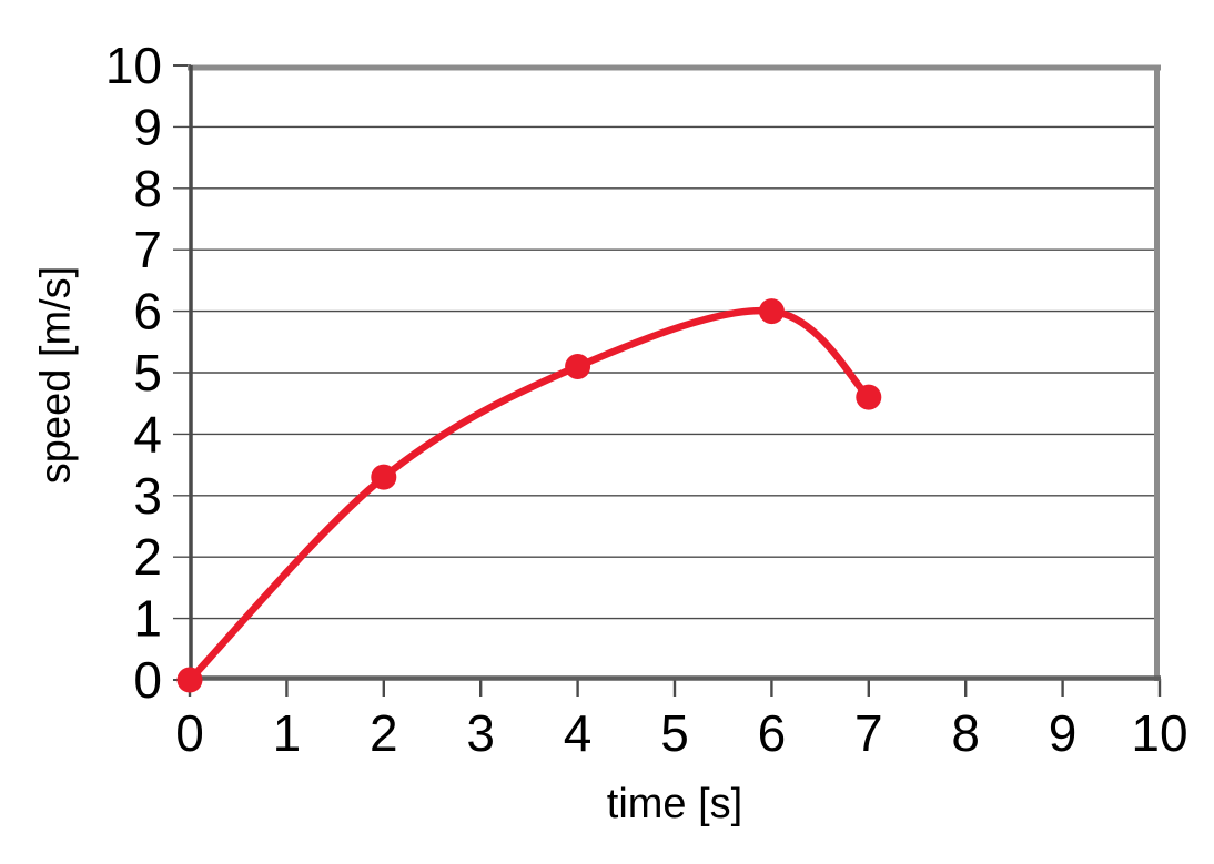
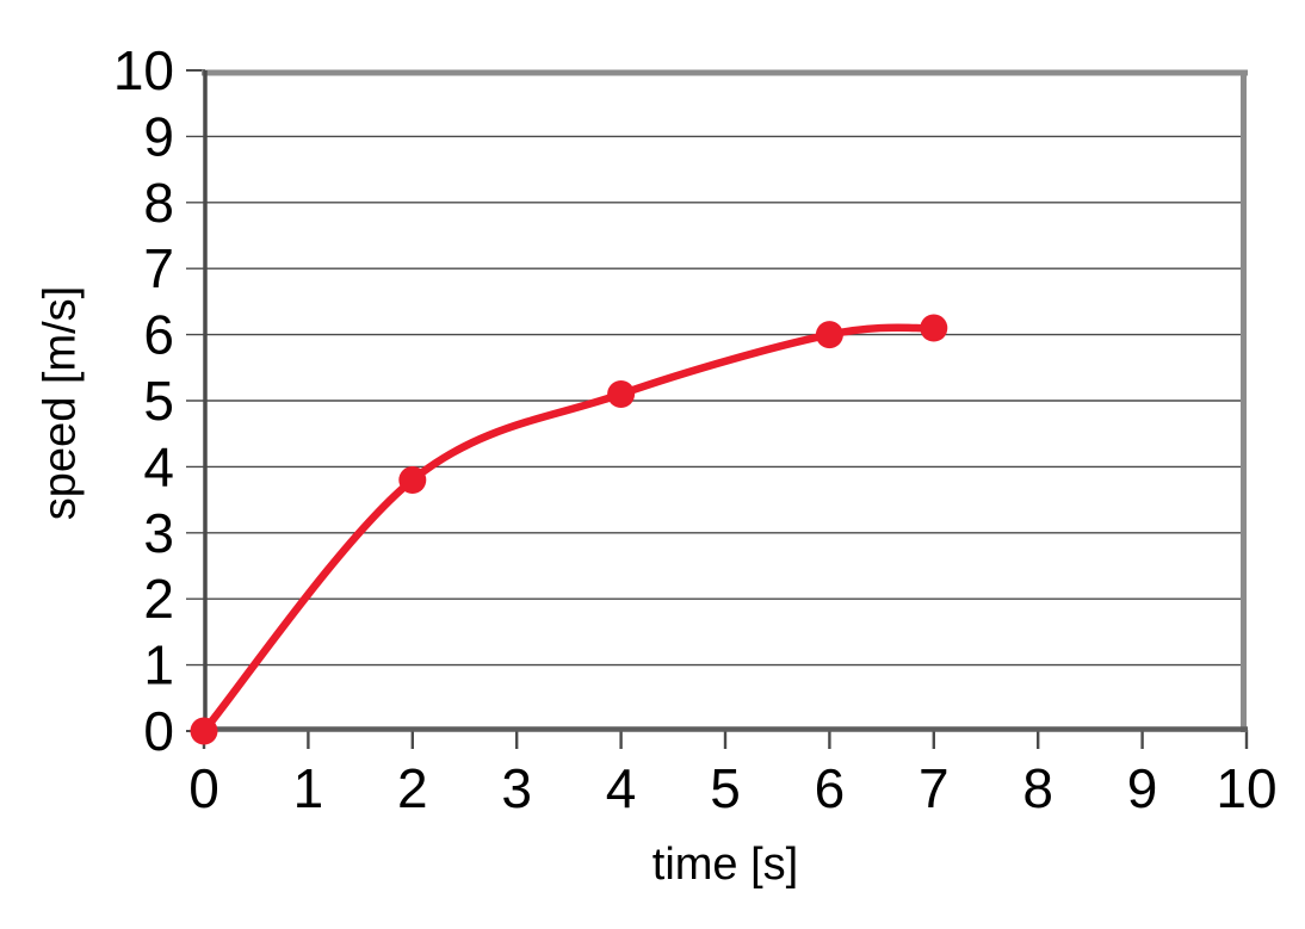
2: 3.3 -> 3.8
7: 4.6 -> 6.1
